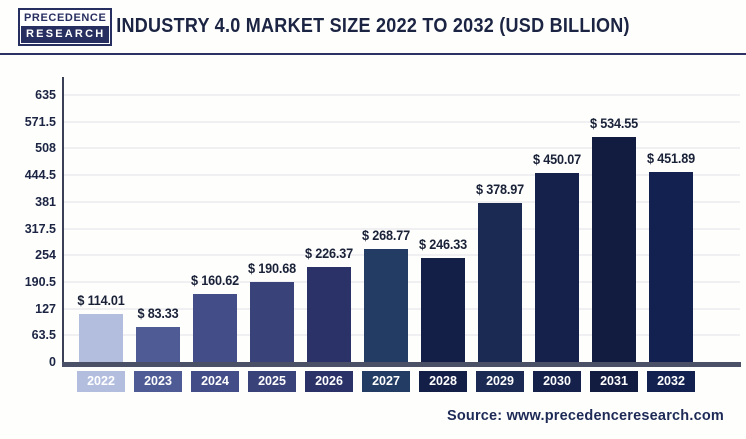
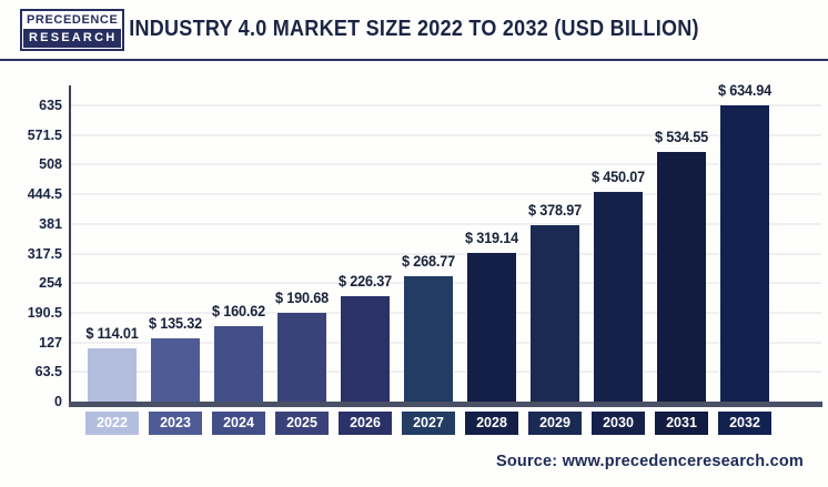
2023: 83.33 -> 135.32
2028: 246.33 -> 319.14
2032: 451.89 -> 634.94
